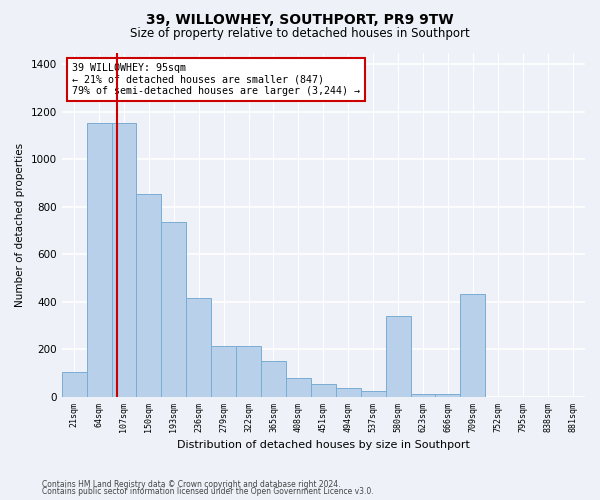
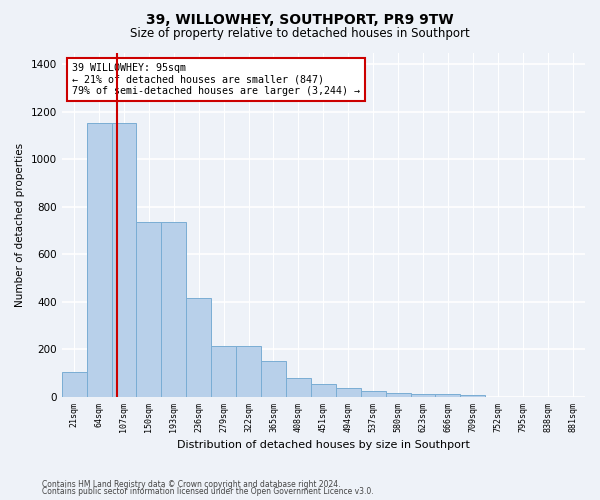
150sqm: 855 -> 735
580sqm: 340 -> 18
709sqm: 435 -> 8
